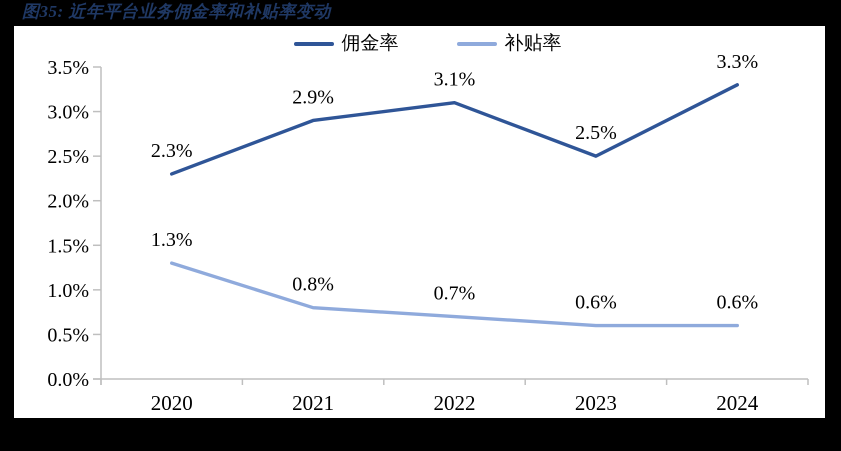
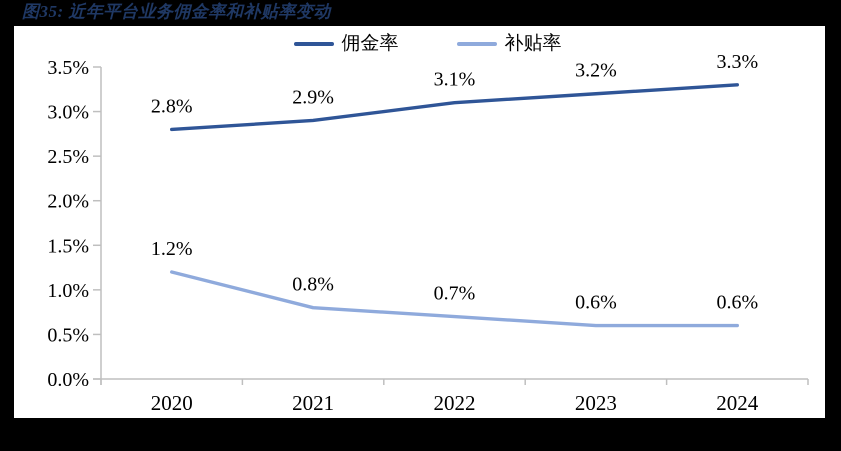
佣金率/2020: 2.3% -> 2.8%
补贴率/2020: 1.3% -> 1.2%
佣金率/2023: 2.5% -> 3.2%
